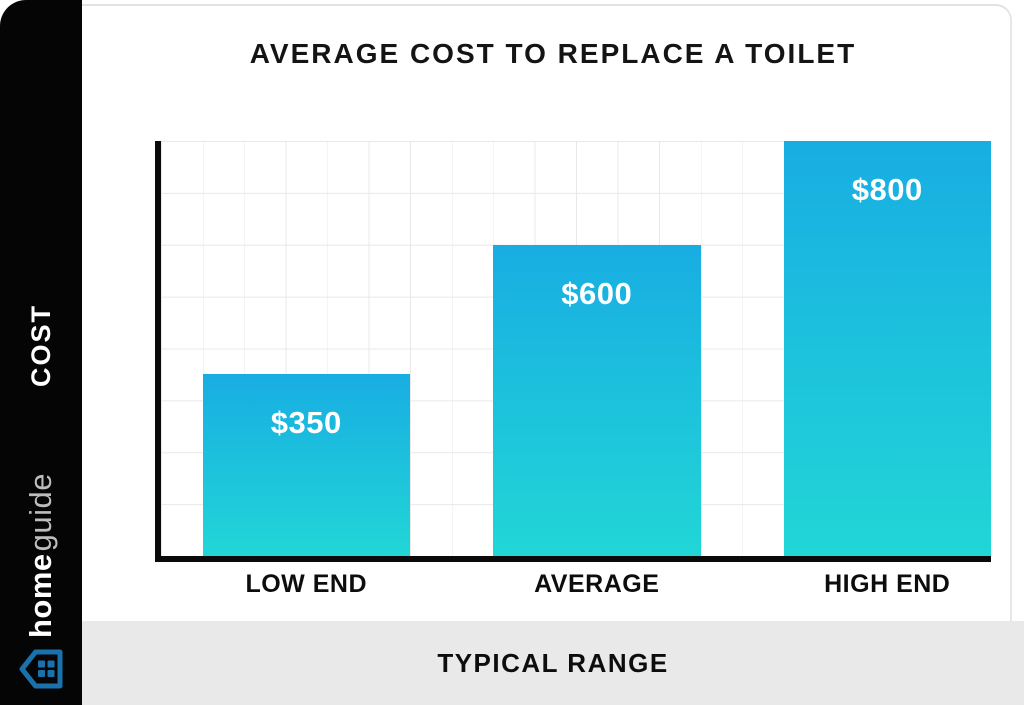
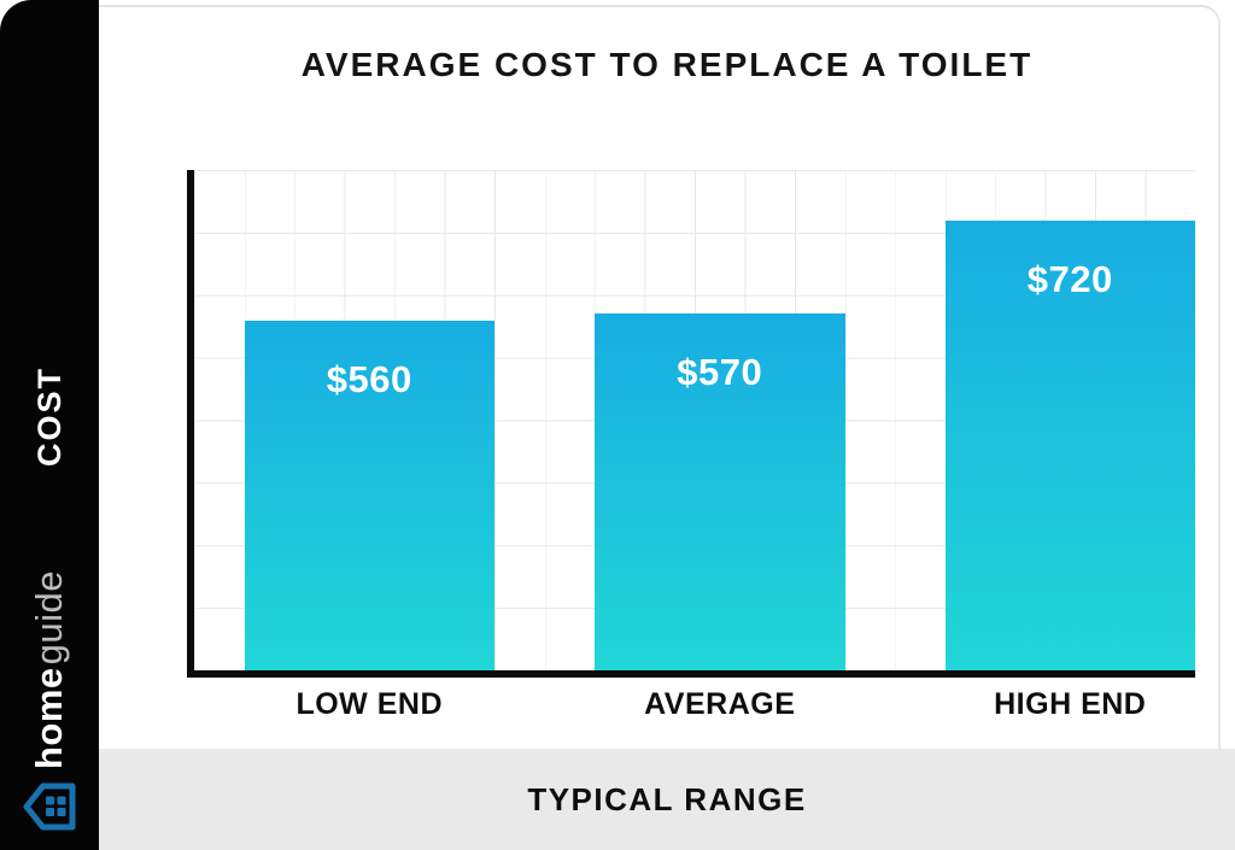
LOW END: $350 -> $560
AVERAGE: $600 -> $570
HIGH END: $800 -> $720
